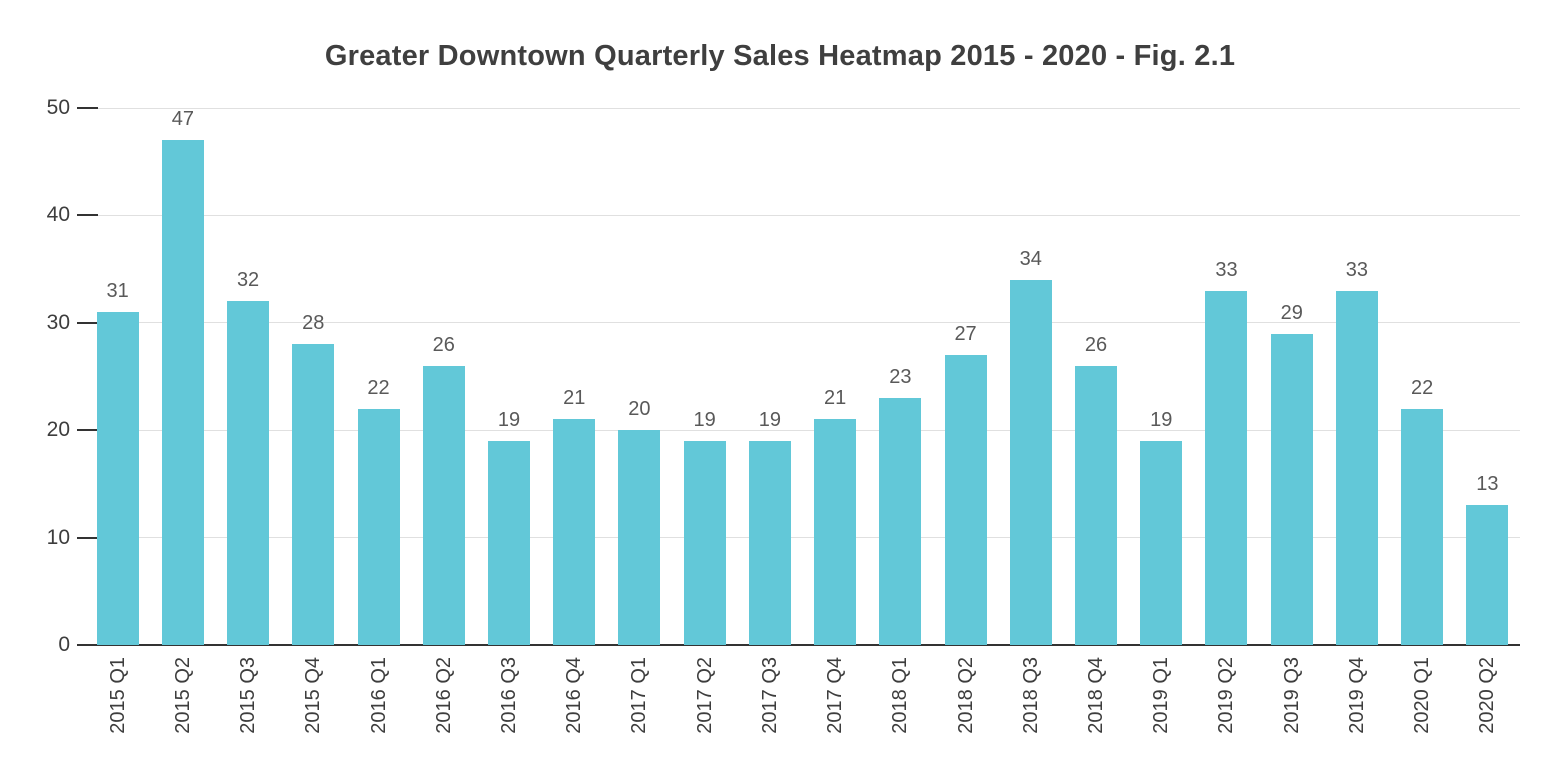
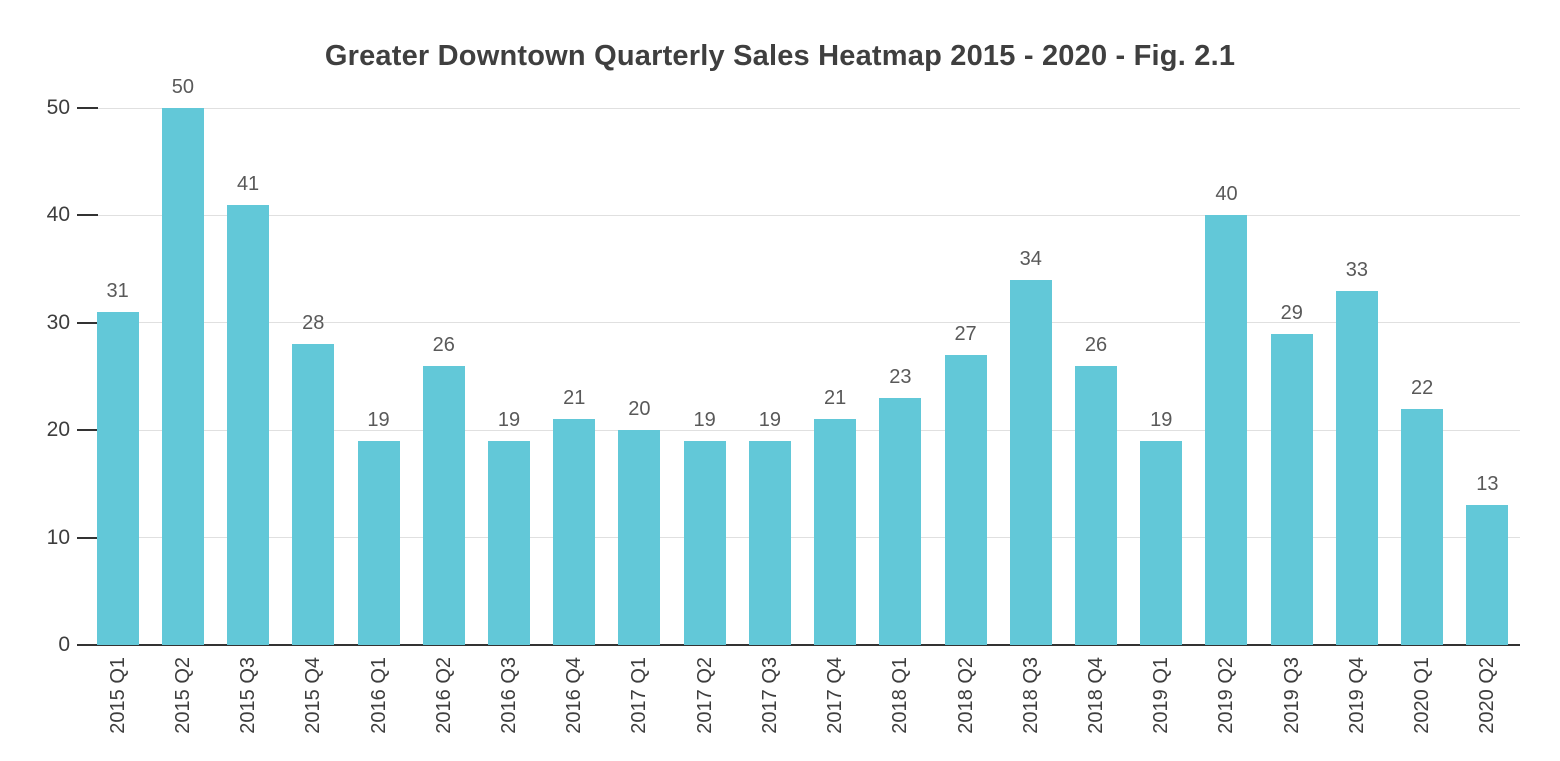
2015 Q2: 47 -> 50
2015 Q3: 32 -> 41
2016 Q1: 22 -> 19
2019 Q2: 33 -> 40
